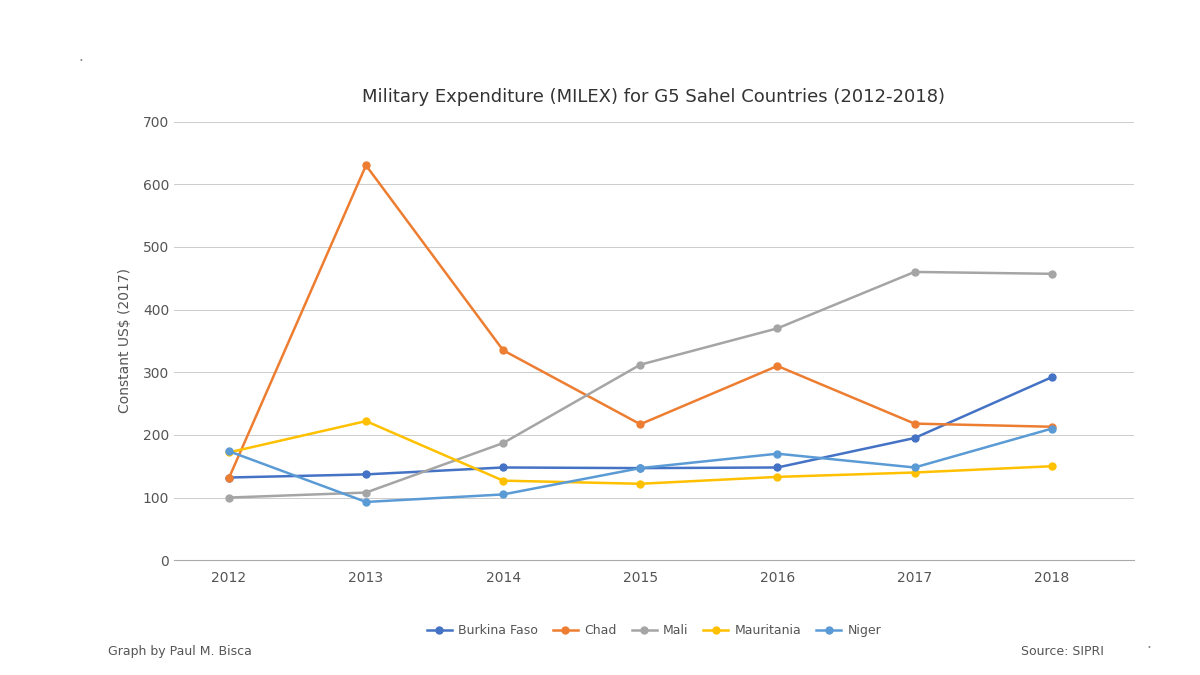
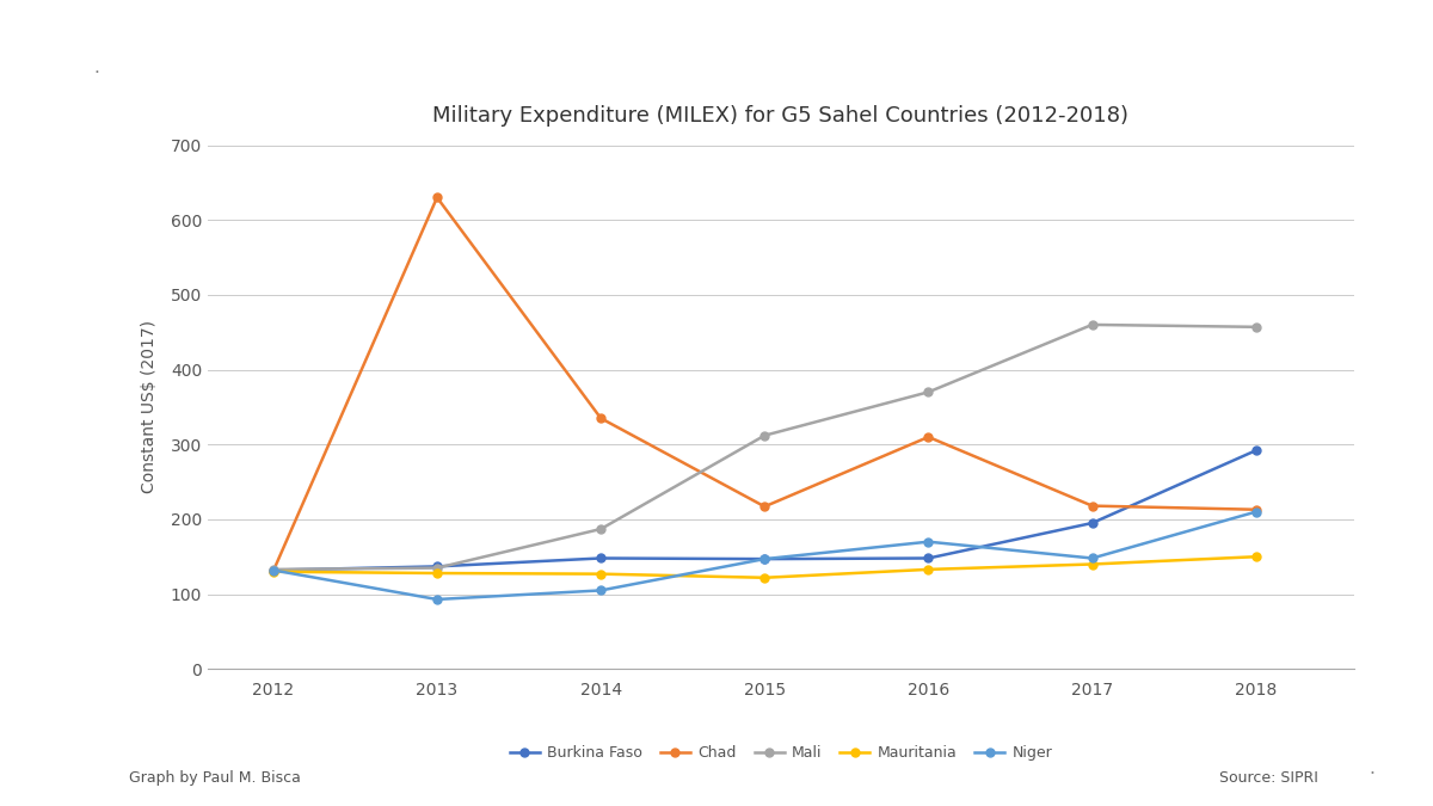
Mali/2012: 100 -> 133
Mauritania/2012: 172 -> 130
Niger/2012: 174 -> 132
Mali/2013: 108 -> 135
Mauritania/2013: 222 -> 128
